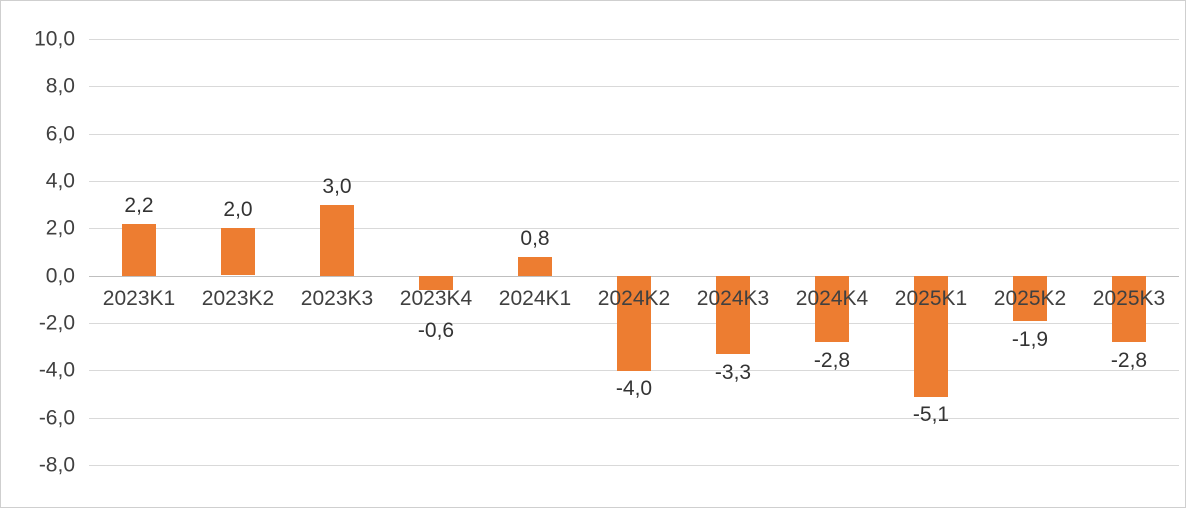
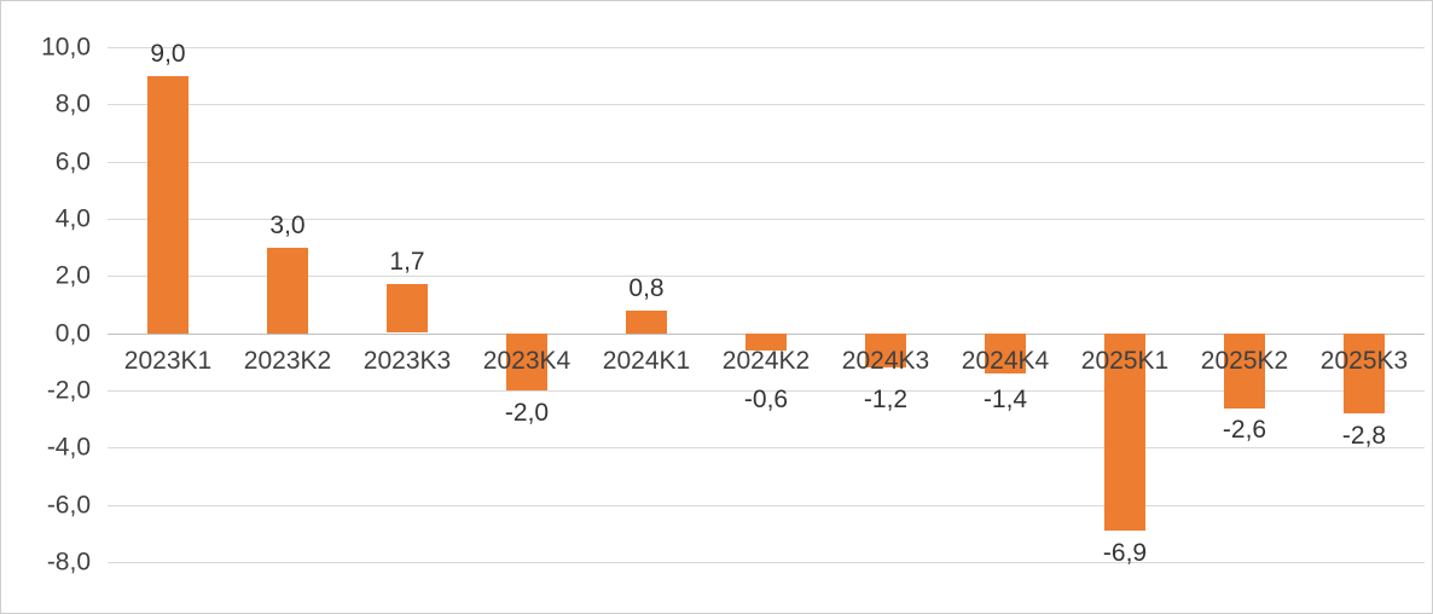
2023K1: 2,2 -> 9,0
2023K2: 2,0 -> 3,0
2023K3: 3,0 -> 1,7
2023K4: -0,6 -> -2,0
2024K2: -4,0 -> -0,6
2024K3: -3,3 -> -1,2
2024K4: -2,8 -> -1,4
2025K1: -5,1 -> -6,9
2025K2: -1,9 -> -2,6
